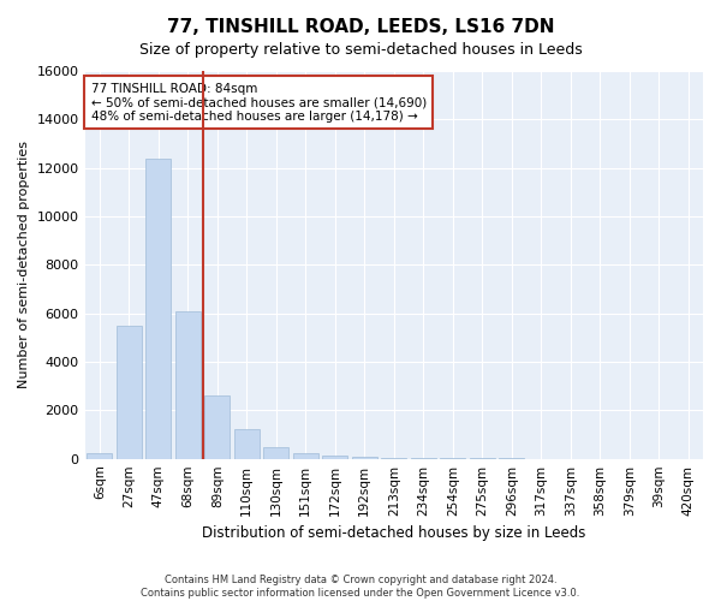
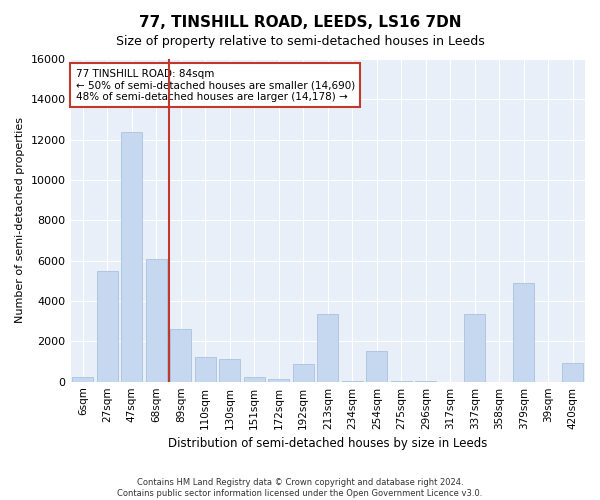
130sqm: 500 -> 1100
192sqm: 80 -> 900
213sqm: 40 -> 3350
254sqm: 20 -> 1500
337sqm: 0 -> 3350
379sqm: 0 -> 4900
420sqm: 0 -> 950
